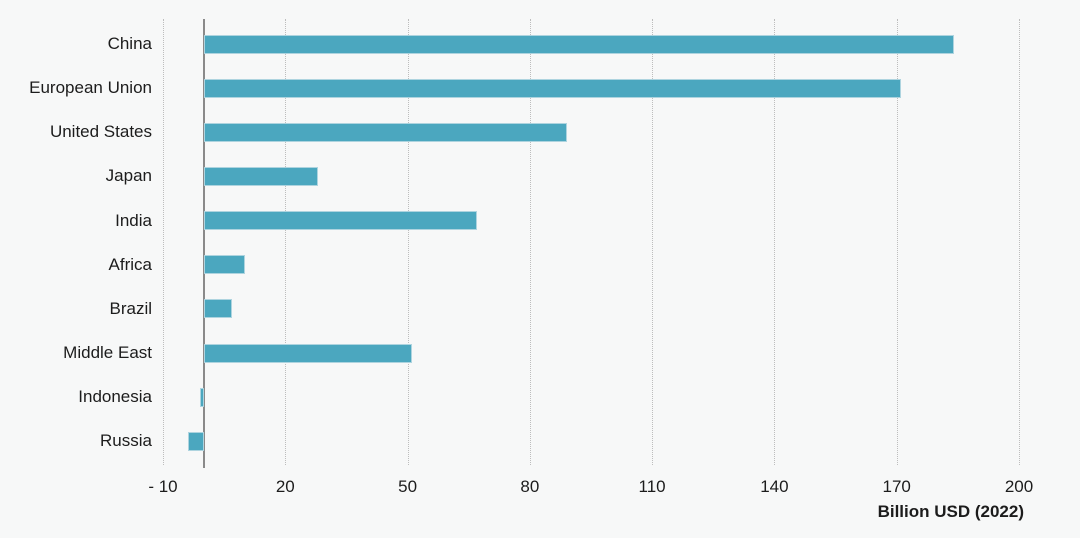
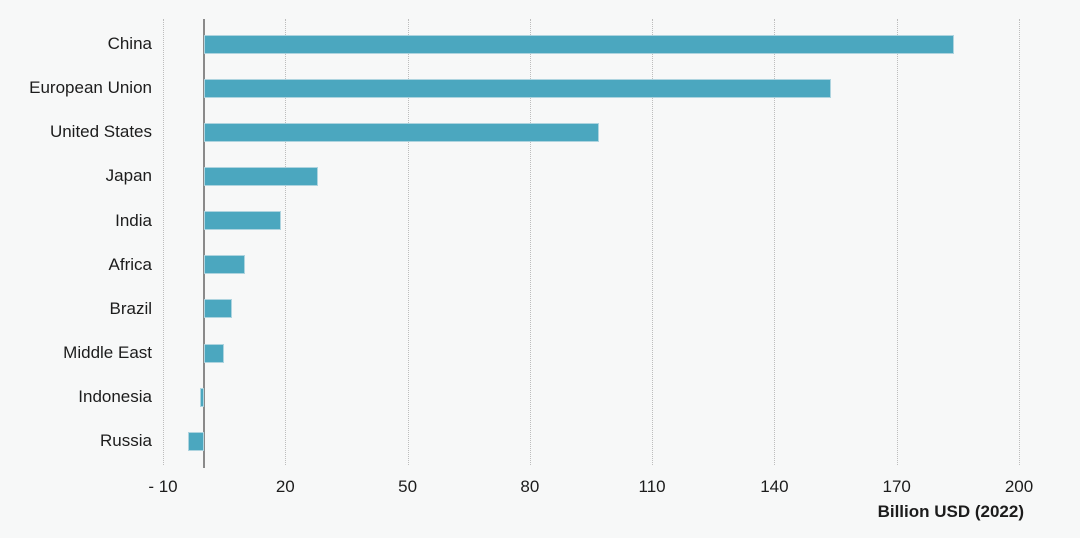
European Union: 171 -> 154
United States: 89 -> 97
India: 67 -> 19
Middle East: 51 -> 5
